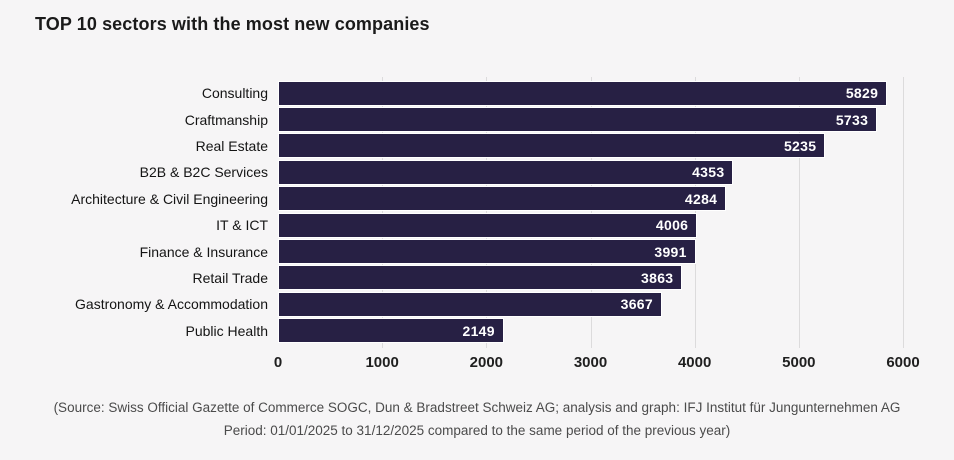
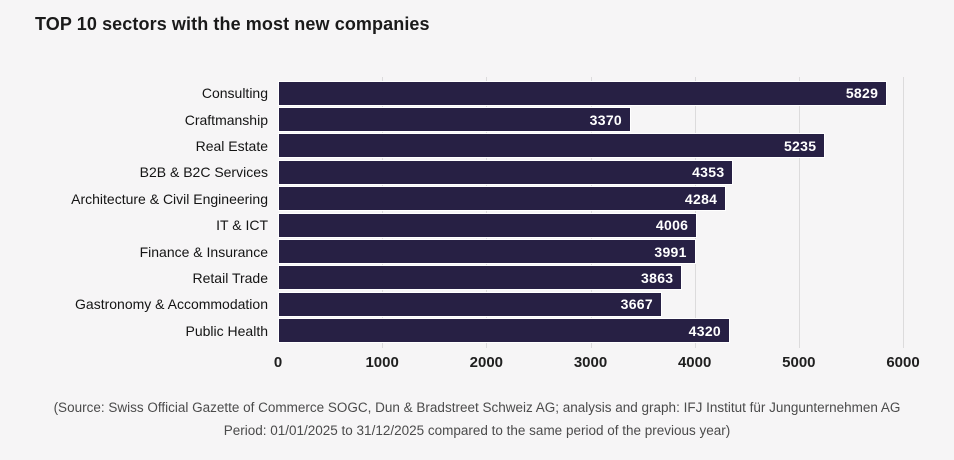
Craftmanship: 5733 -> 3370
Public Health: 2149 -> 4320
